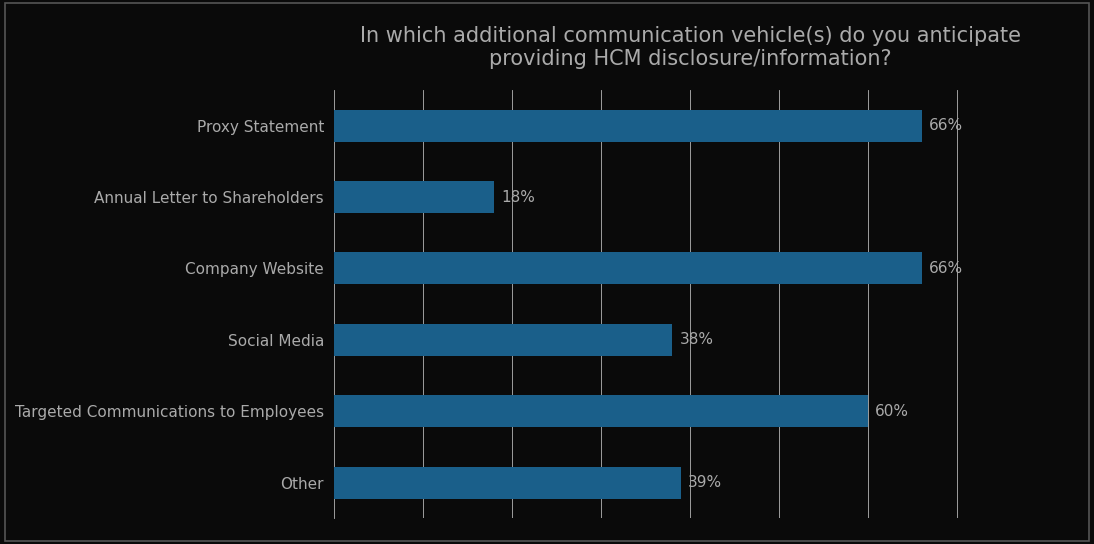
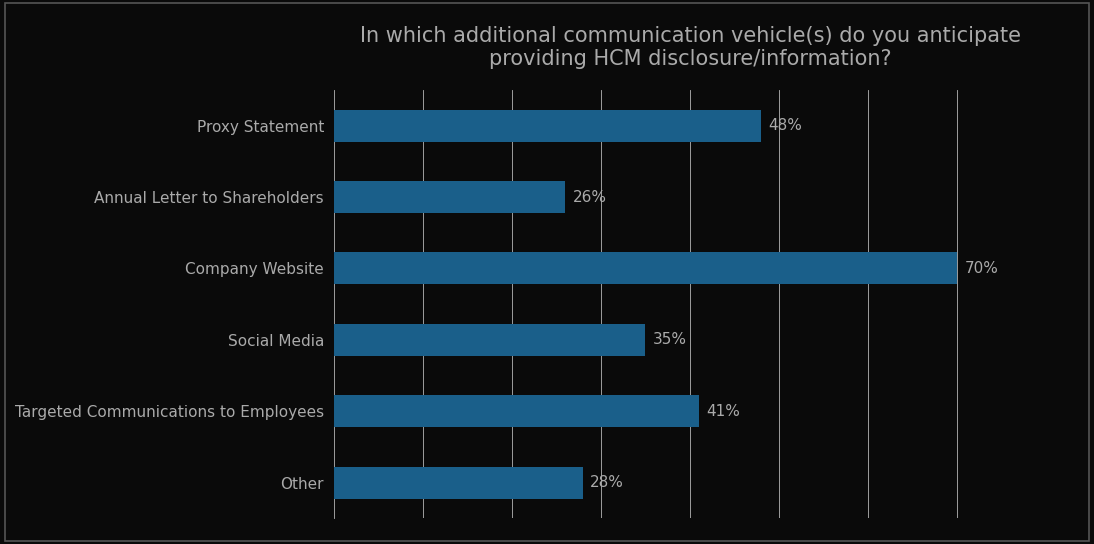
Proxy Statement: 66% -> 48%
Annual Letter to Shareholders: 18% -> 26%
Company Website: 66% -> 70%
Social Media: 38% -> 35%
Targeted Communications to Employees: 60% -> 41%
Other: 39% -> 28%
